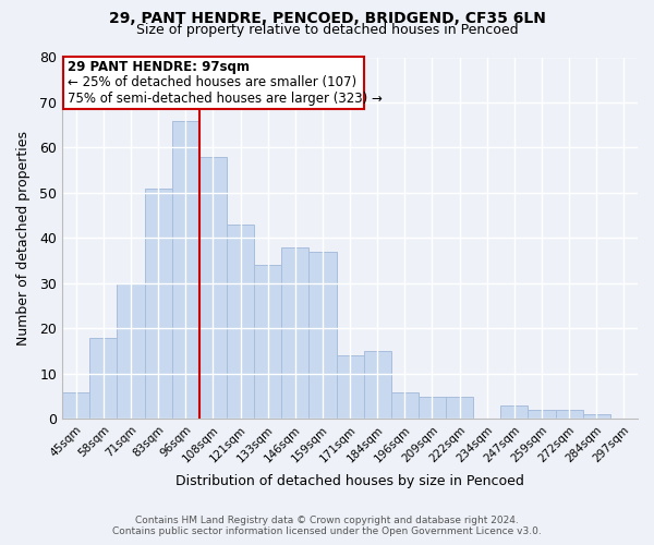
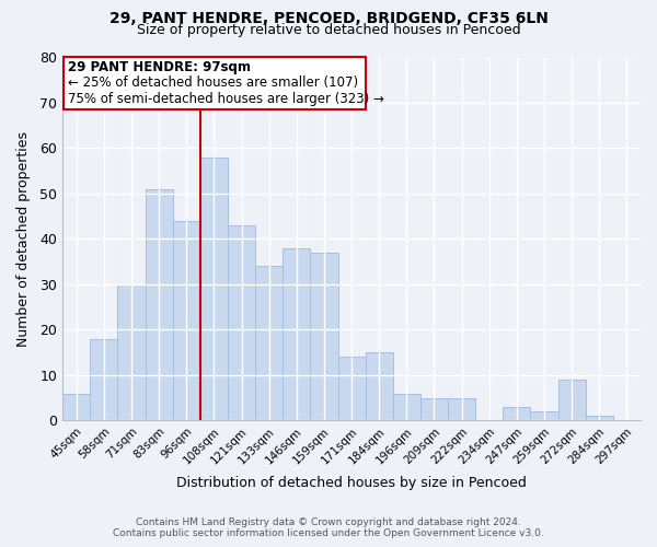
96sqm: 66 -> 44
272sqm: 2 -> 9
